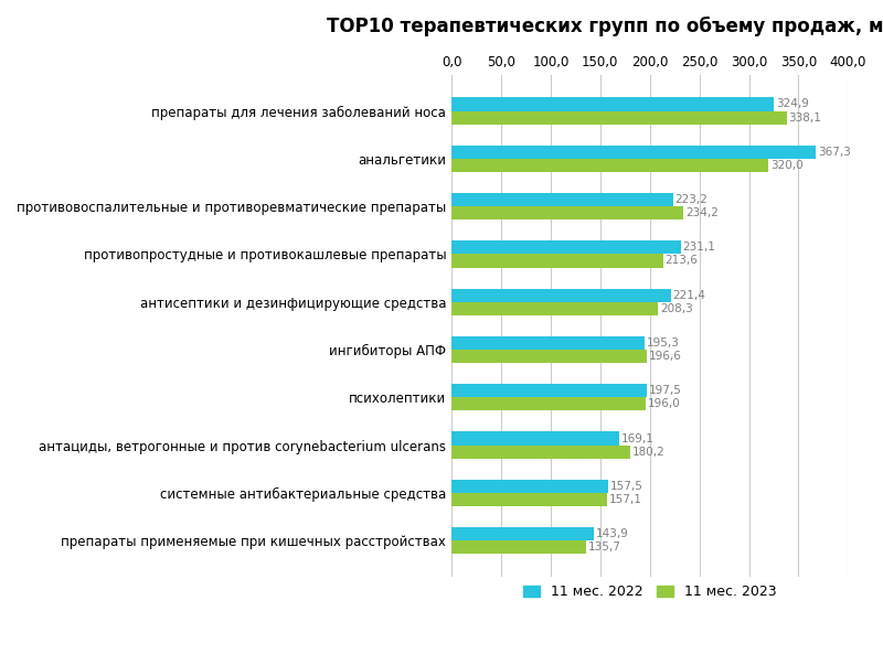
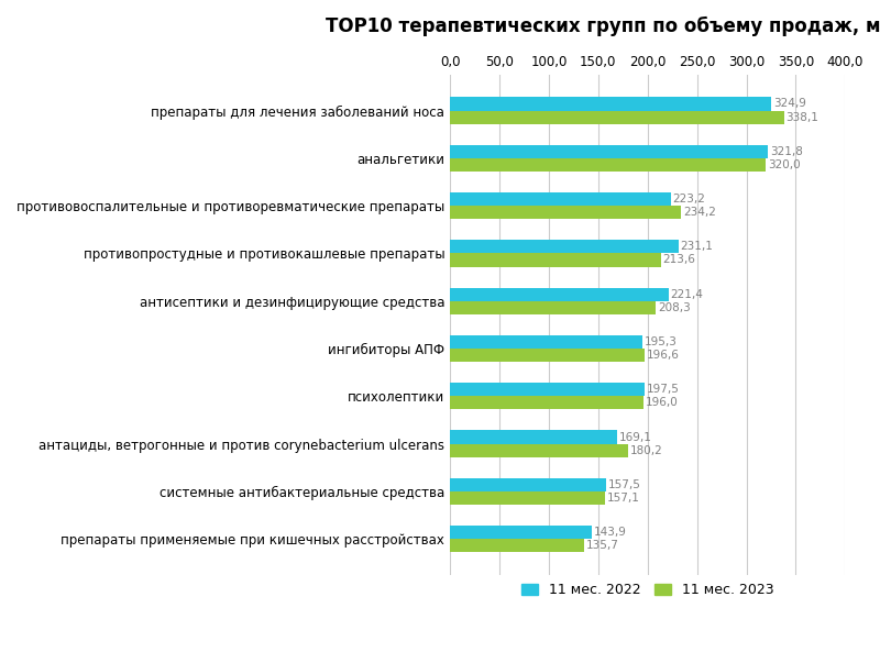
11 мес. 2022/анальгетики: 367,3 -> 321,8
